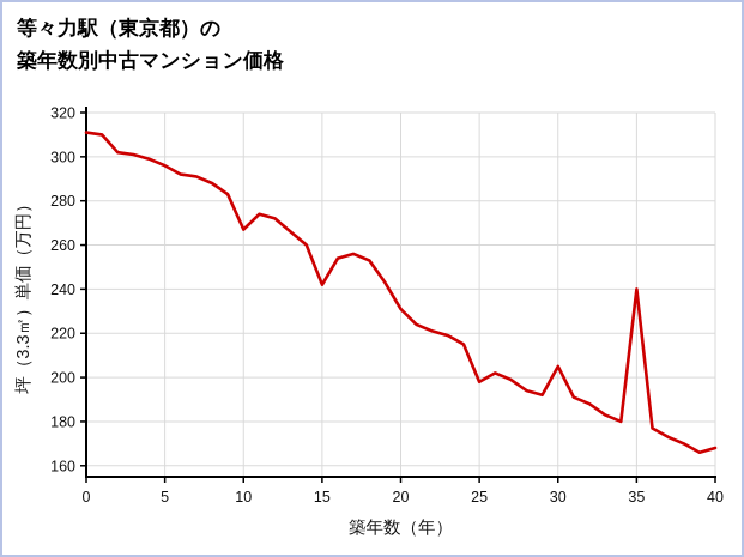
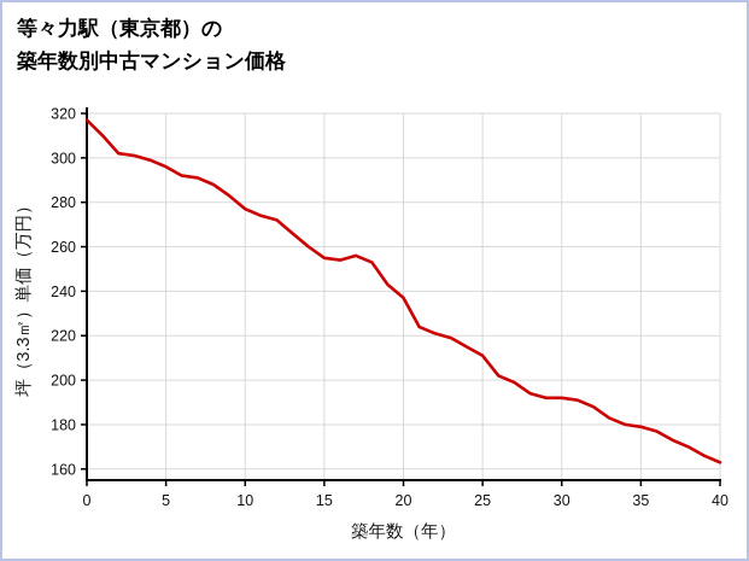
0: 311 -> 317
10: 267 -> 277
15: 242 -> 255
20: 231 -> 237
25: 198 -> 211
30: 205 -> 192
35: 240 -> 179
40: 168 -> 163
